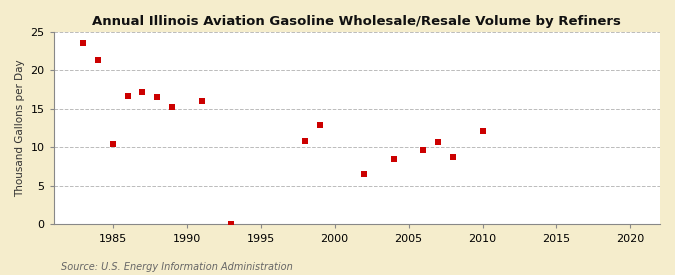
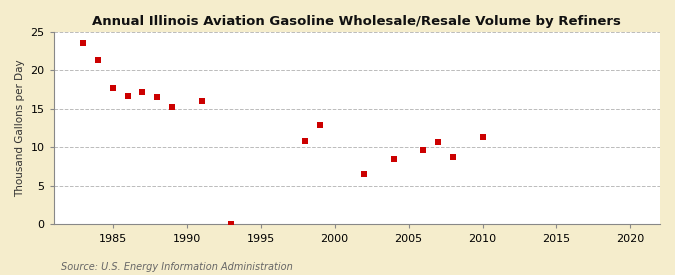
1985: 10.4 -> 17.7
2010: 12.2 -> 11.3
